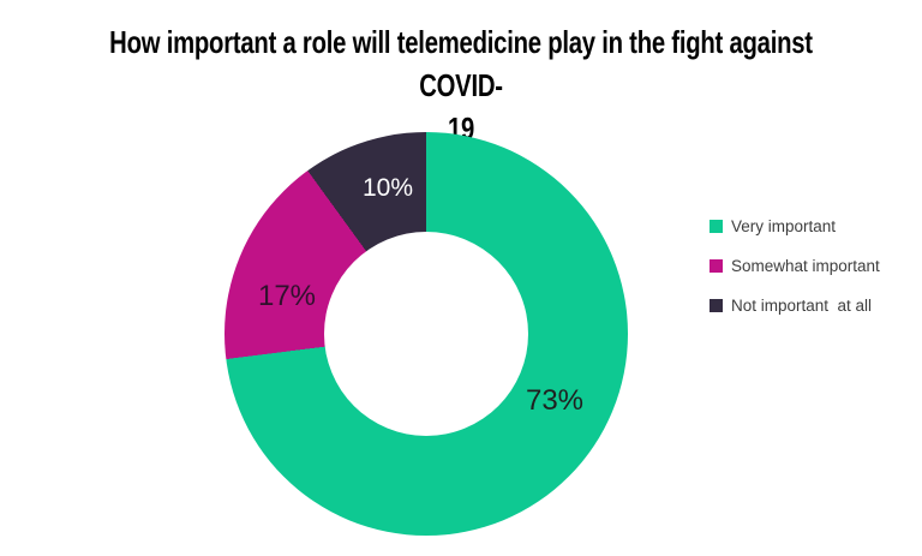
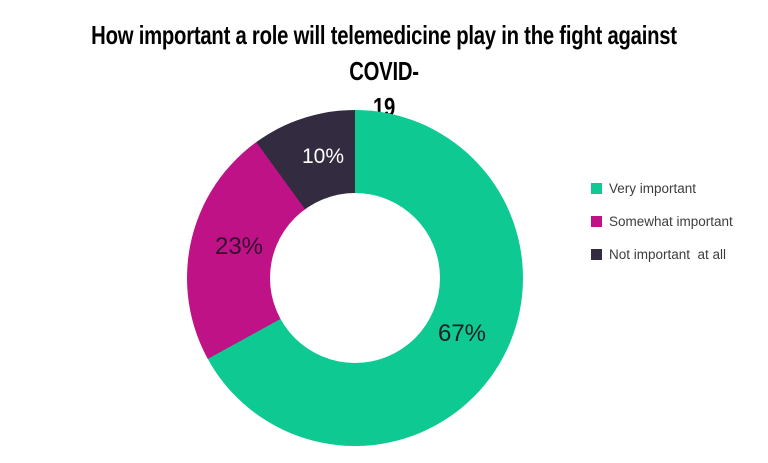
Very important: 73% -> 67%
Somewhat important: 17% -> 23%
